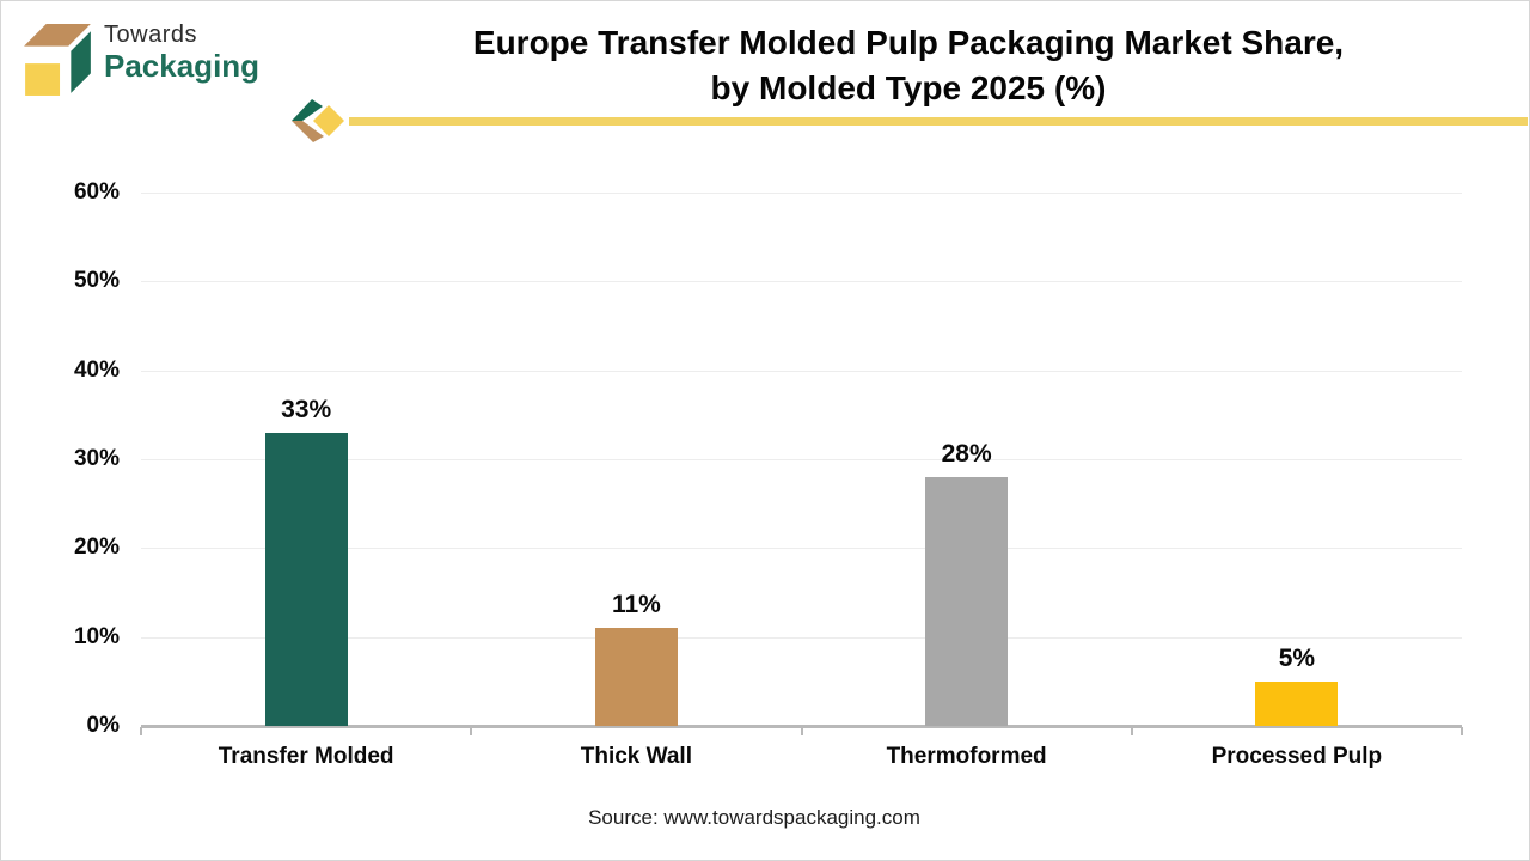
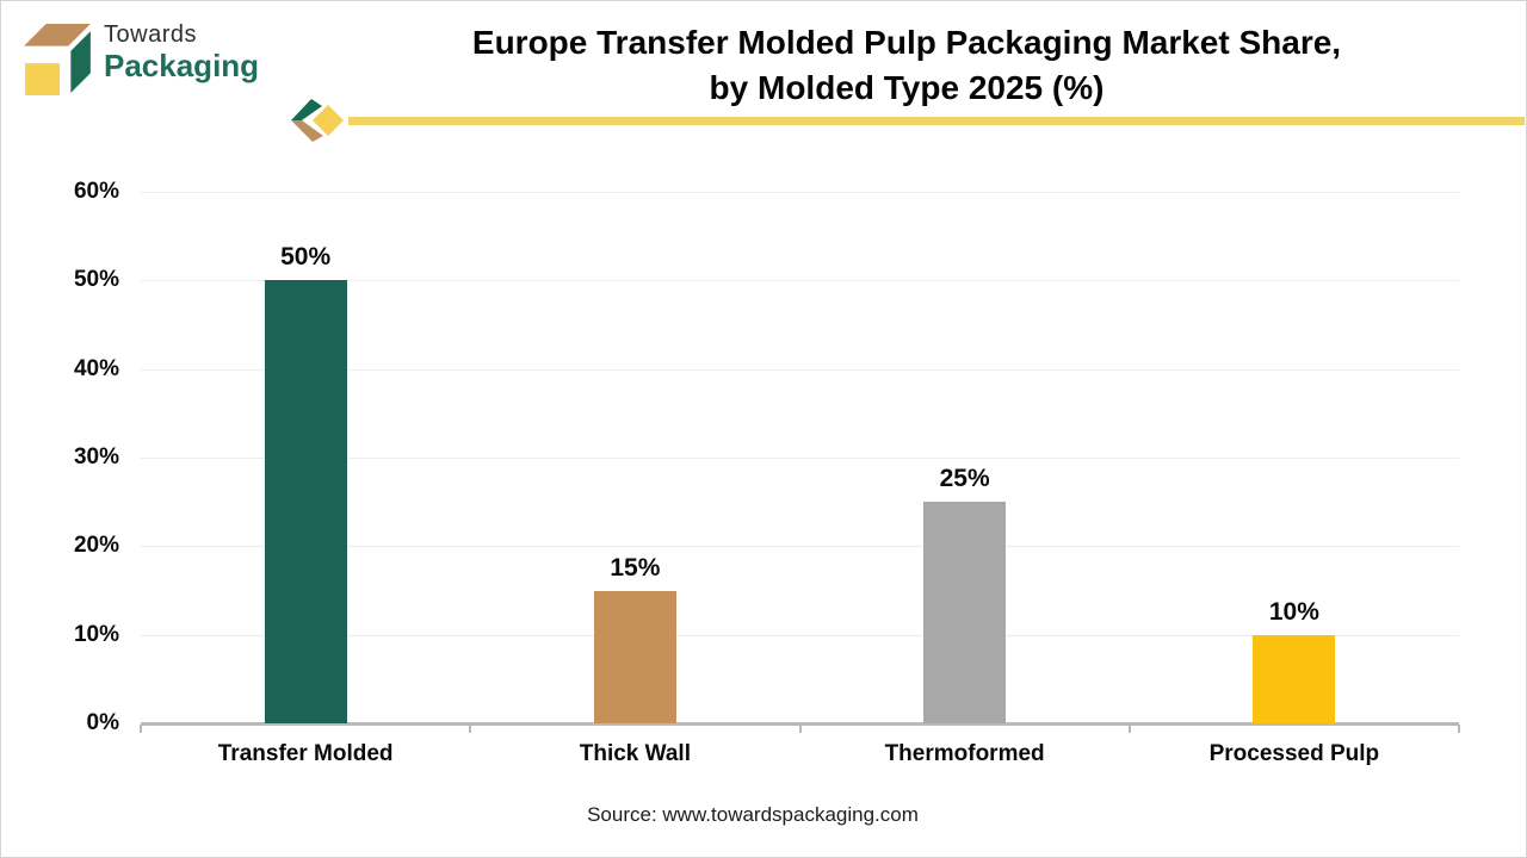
Transfer Molded: 33% -> 50%
Thick Wall: 11% -> 15%
Thermoformed: 28% -> 25%
Processed Pulp: 5% -> 10%
